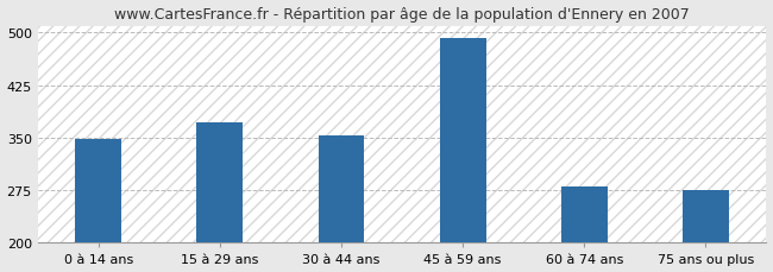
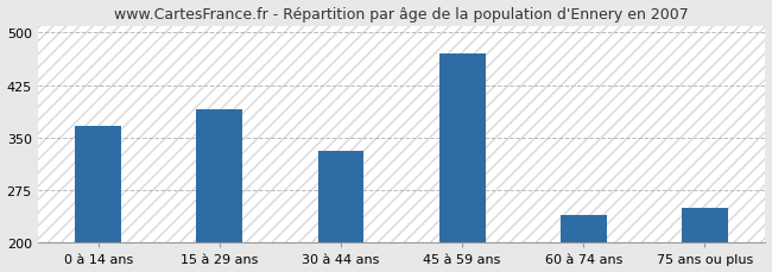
0 à 14 ans: 348 -> 366
15 à 29 ans: 372 -> 390
30 à 44 ans: 353 -> 332
45 à 59 ans: 493 -> 470
60 à 74 ans: 280 -> 240
75 ans ou plus: 276 -> 250
